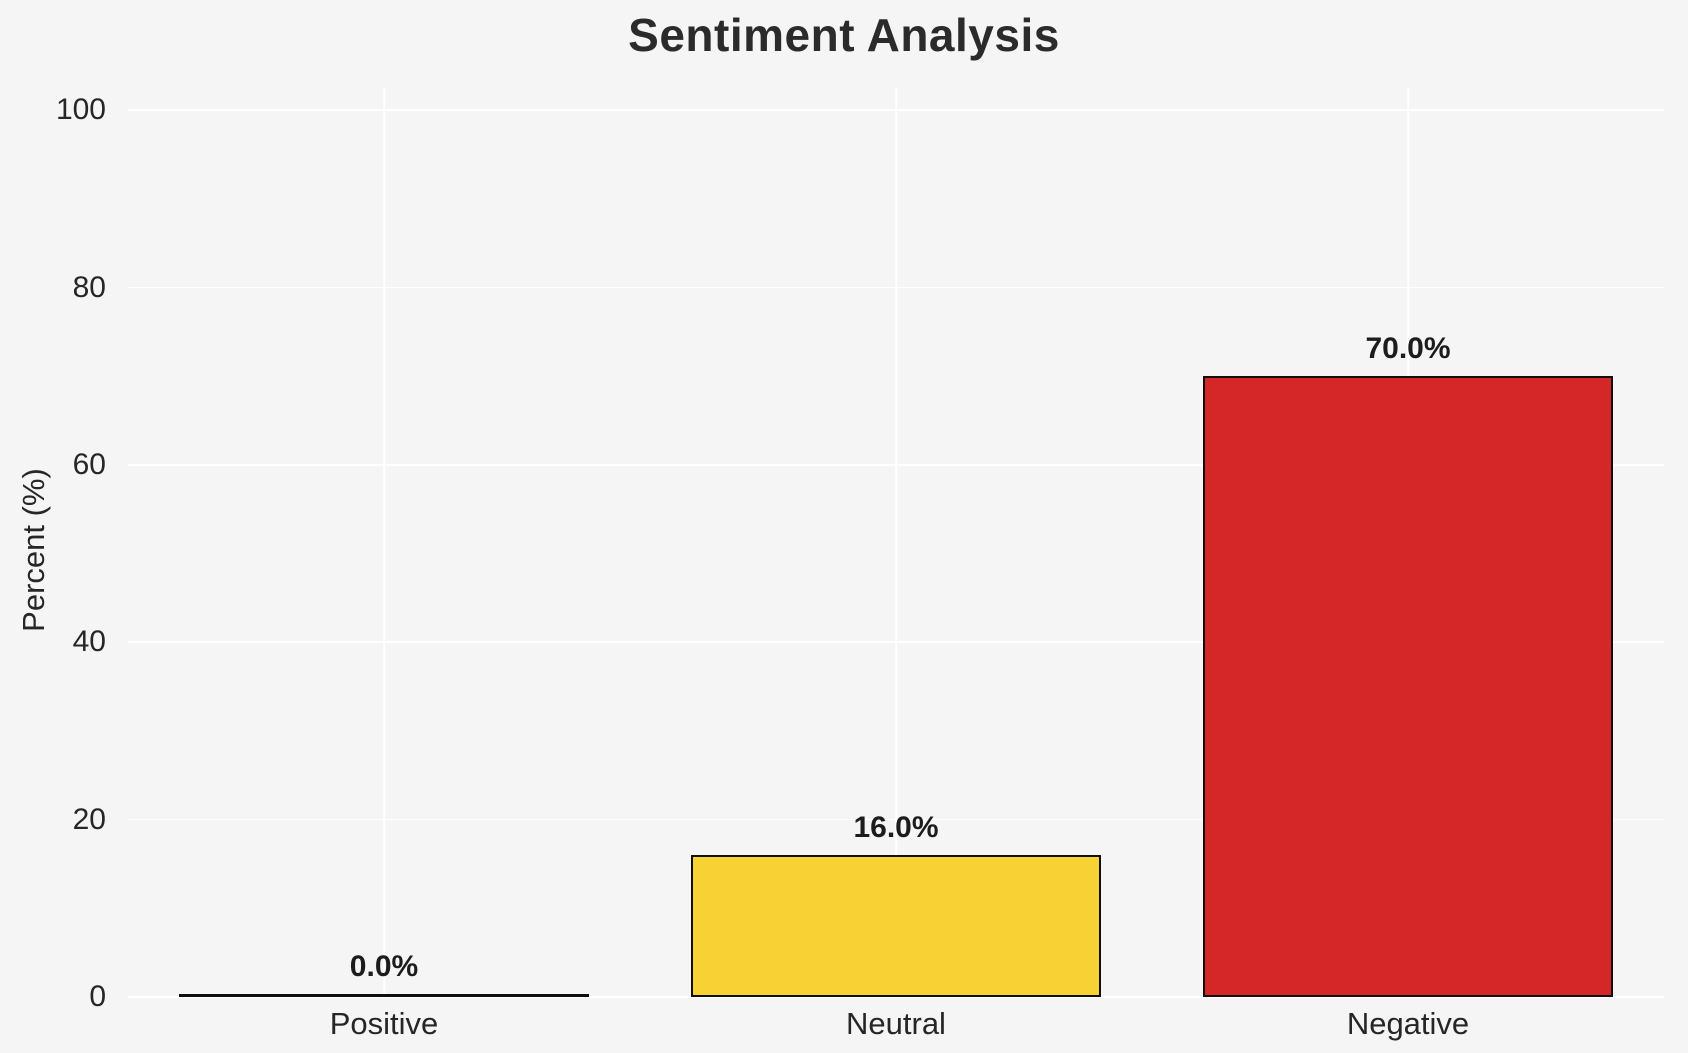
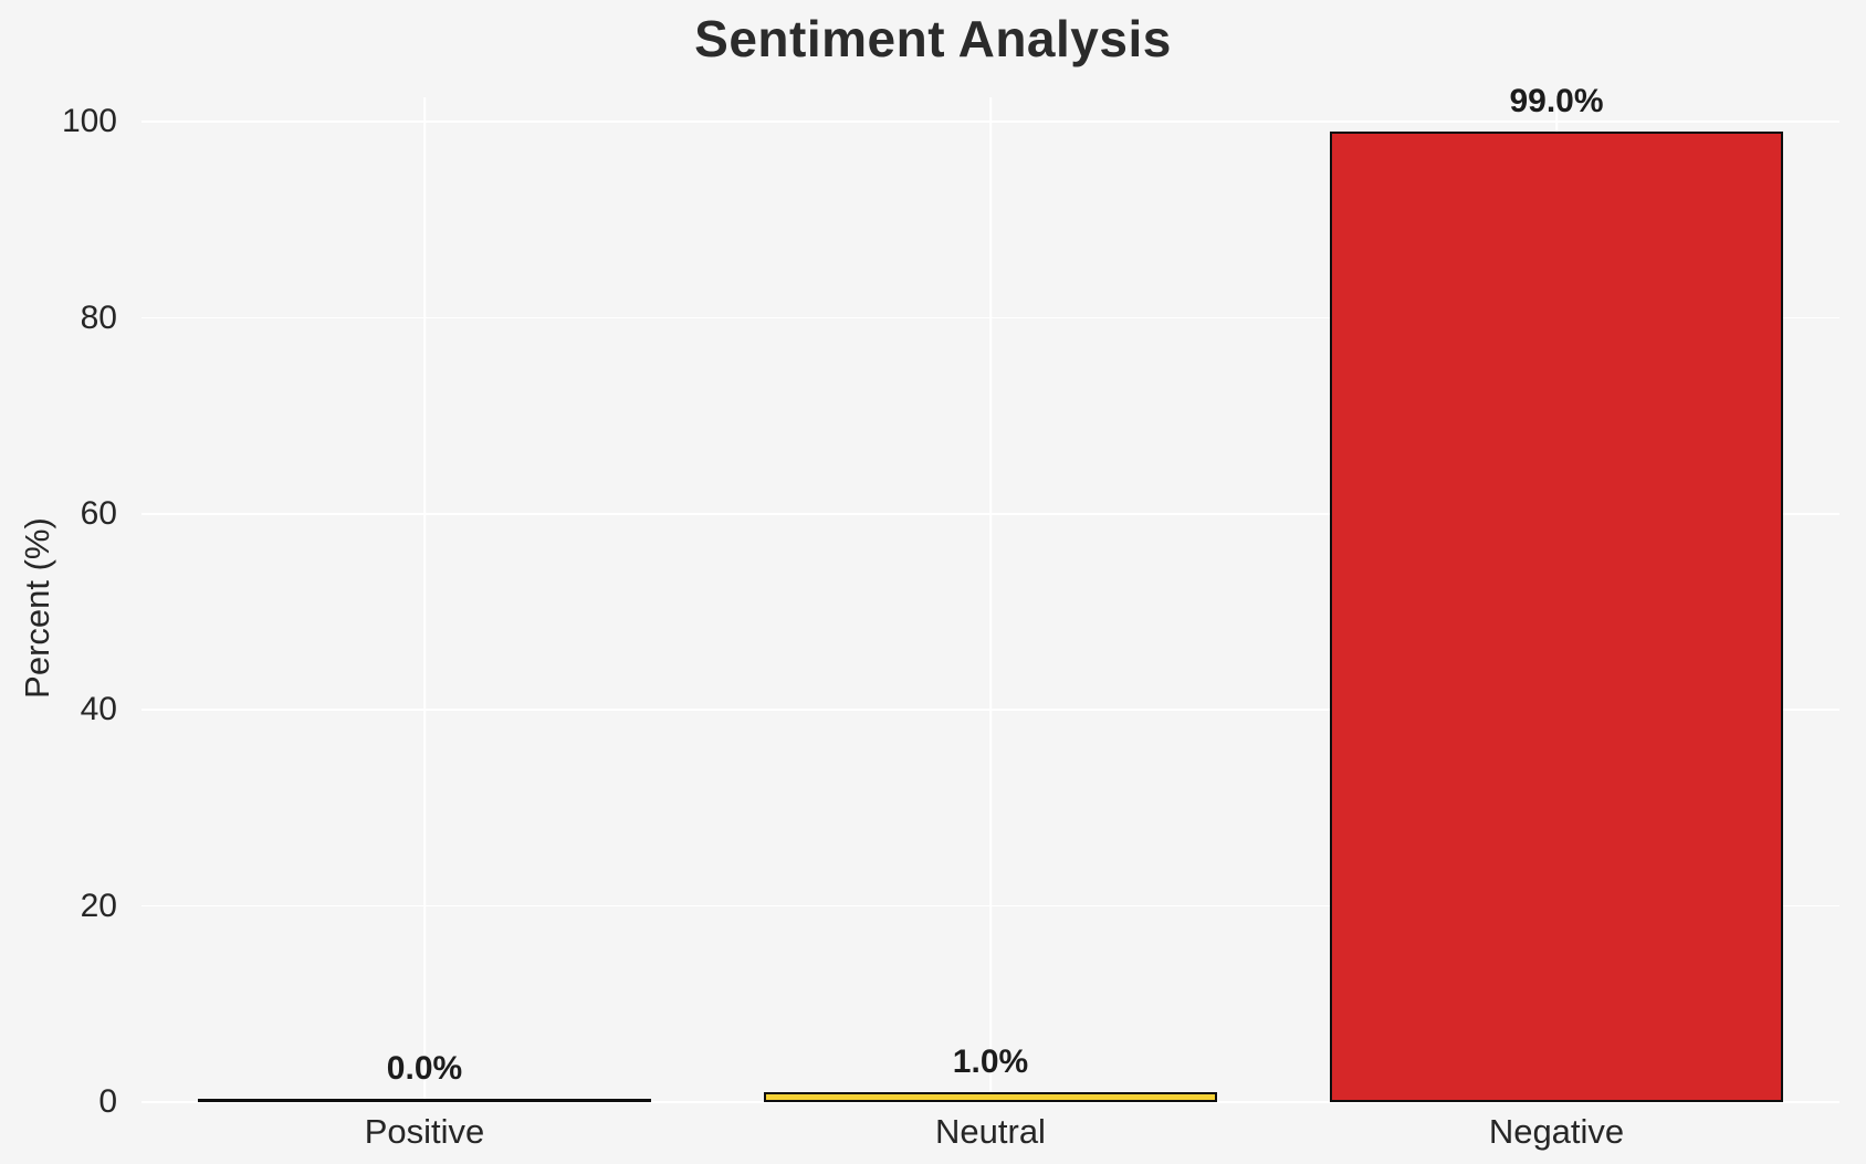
Neutral: 16.0% -> 1.0%
Negative: 70.0% -> 99.0%
